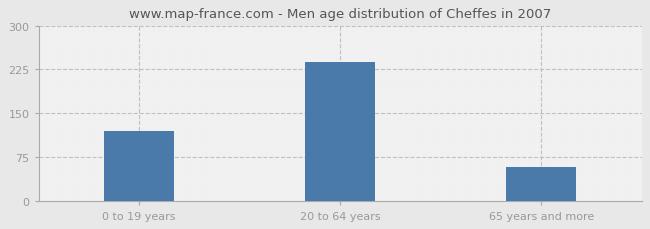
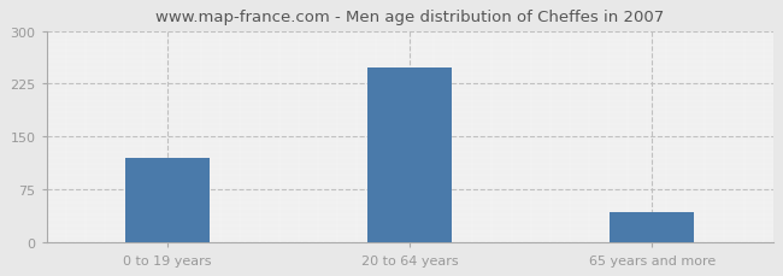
20 to 64 years: 238 -> 248
65 years and more: 58 -> 43
